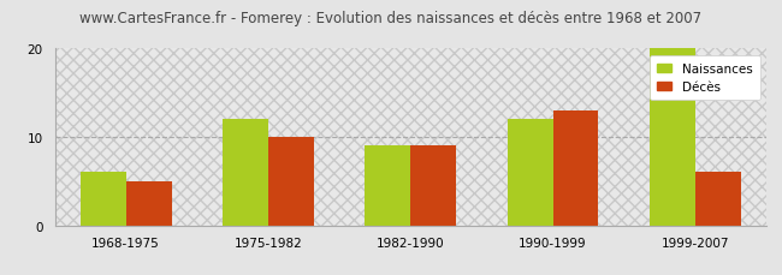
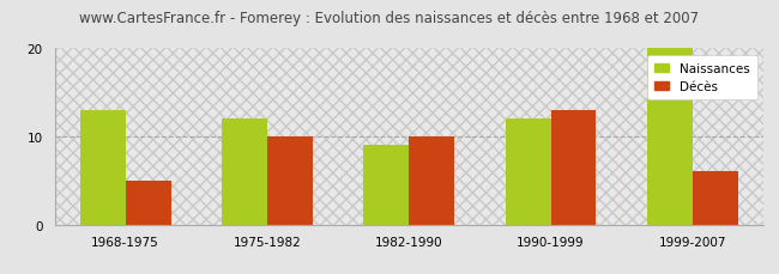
Naissances/1968-1975: 6 -> 13
Décès/1982-1990: 9 -> 10
